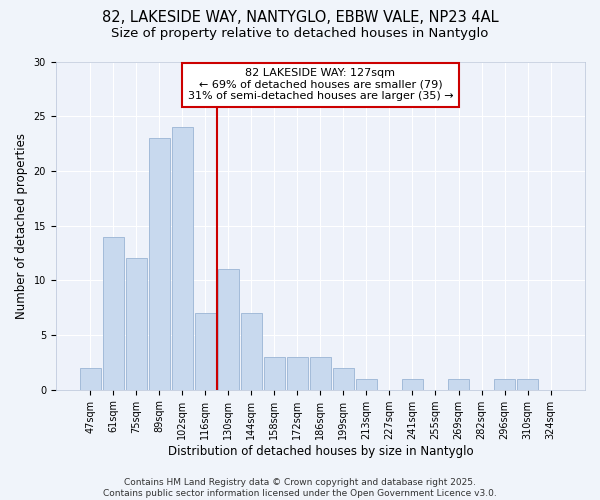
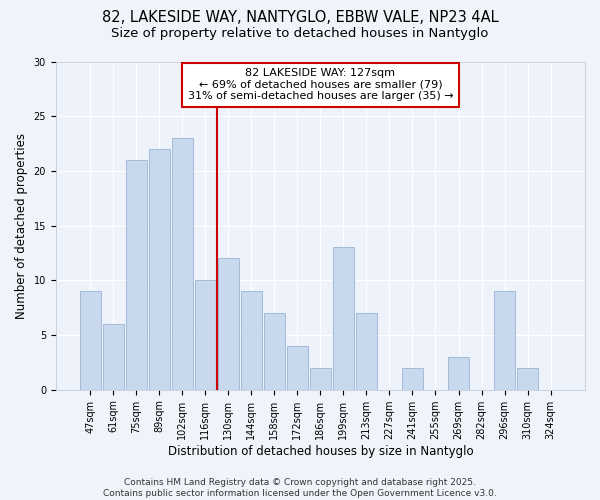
47sqm: 2 -> 9
61sqm: 14 -> 6
75sqm: 12 -> 21
89sqm: 23 -> 22
102sqm: 24 -> 23
116sqm: 7 -> 10
130sqm: 11 -> 12
144sqm: 7 -> 9
158sqm: 3 -> 7
172sqm: 3 -> 4
186sqm: 3 -> 2
199sqm: 2 -> 13
213sqm: 1 -> 7
241sqm: 1 -> 2
269sqm: 1 -> 3
296sqm: 1 -> 9
310sqm: 1 -> 2
